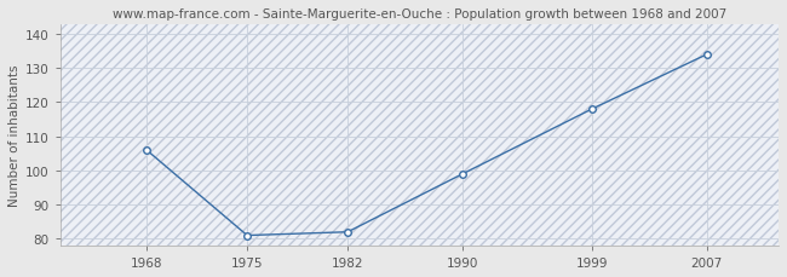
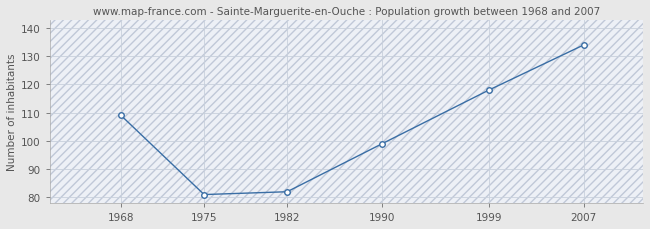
1968: 106 -> 109
